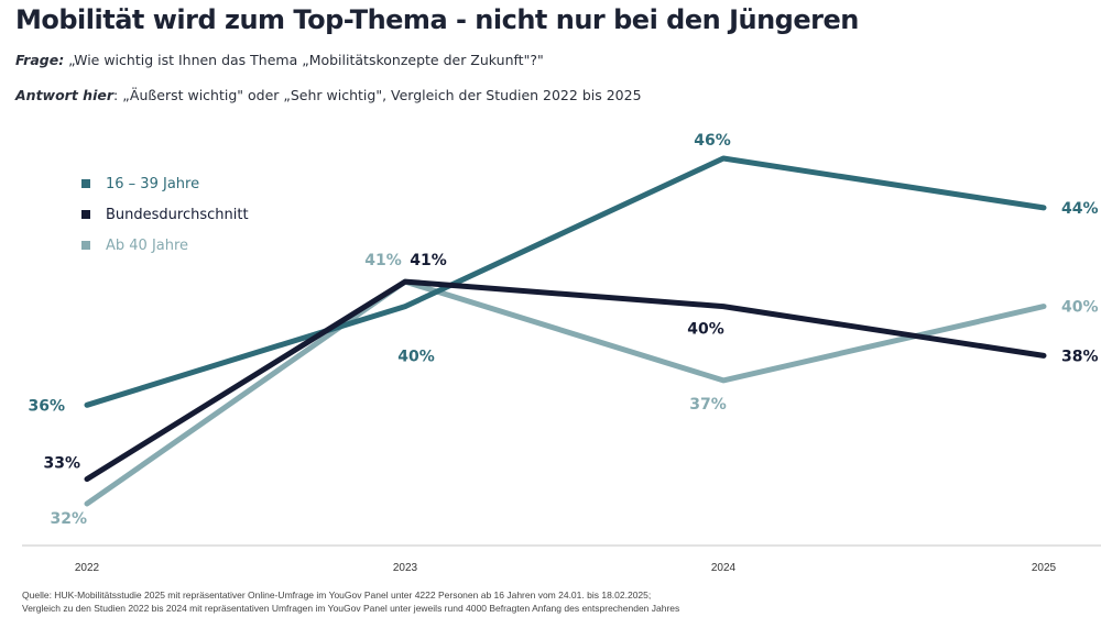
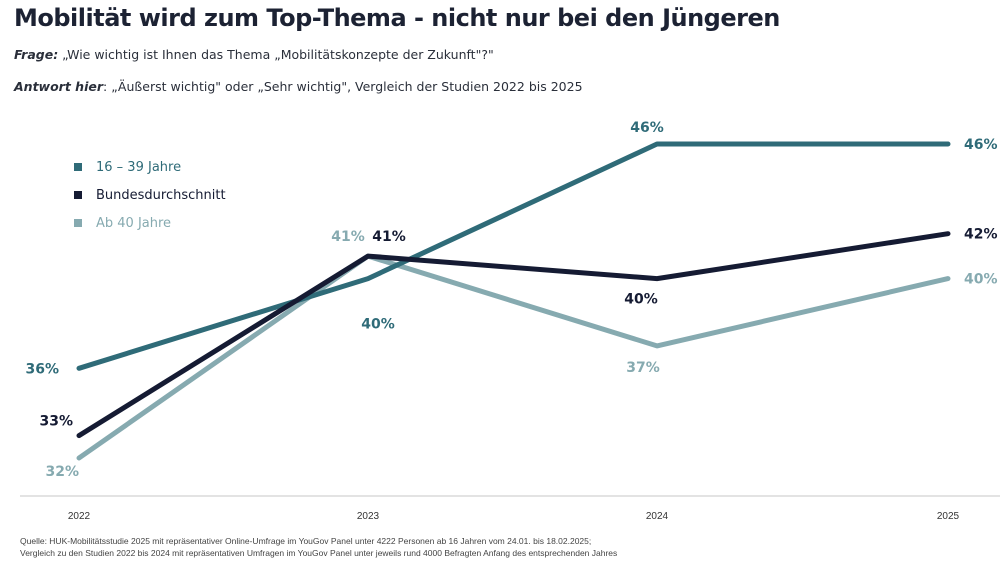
16 – 39 Jahre/2025: 44% -> 46%
Bundesdurchschnitt/2025: 38% -> 42%
